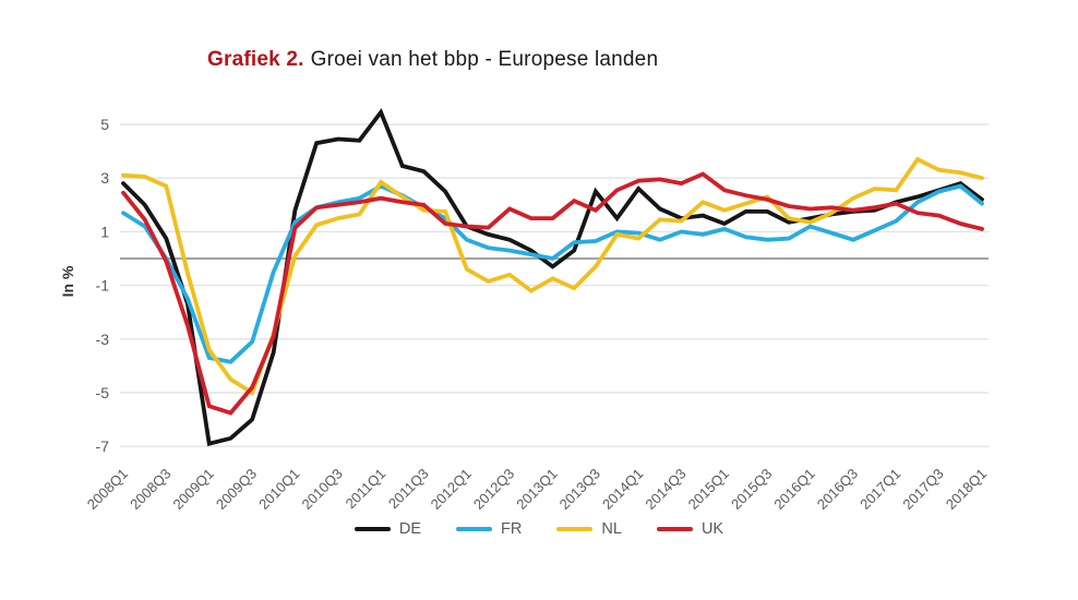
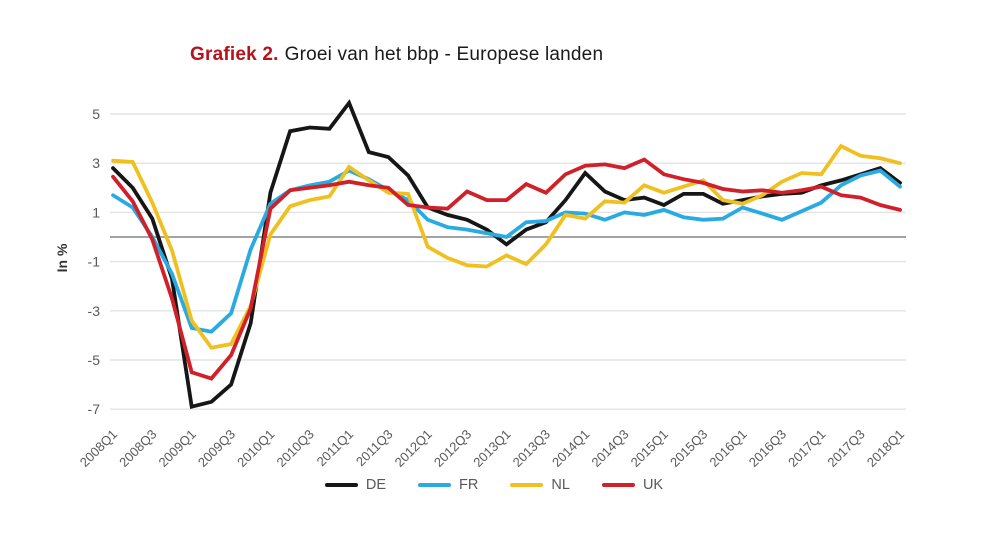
NL/2008Q3: 2.7 -> 1.4
NL/2009Q3: -5.0 -> -4.3
NL/2012Q3: -0.6 -> -1.1
DE/2013Q3: 2.5 -> 0.6
